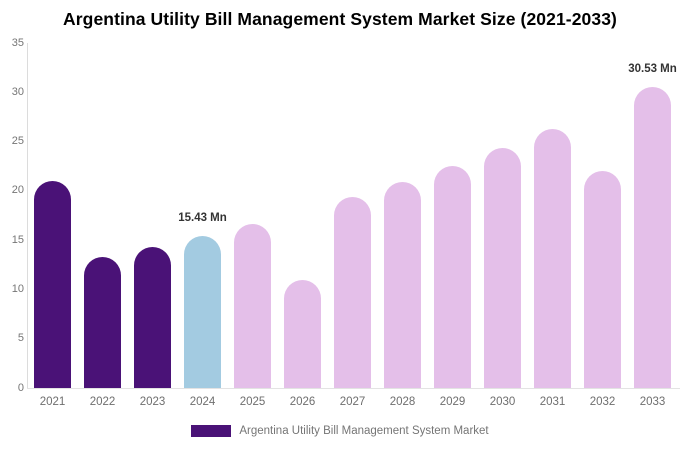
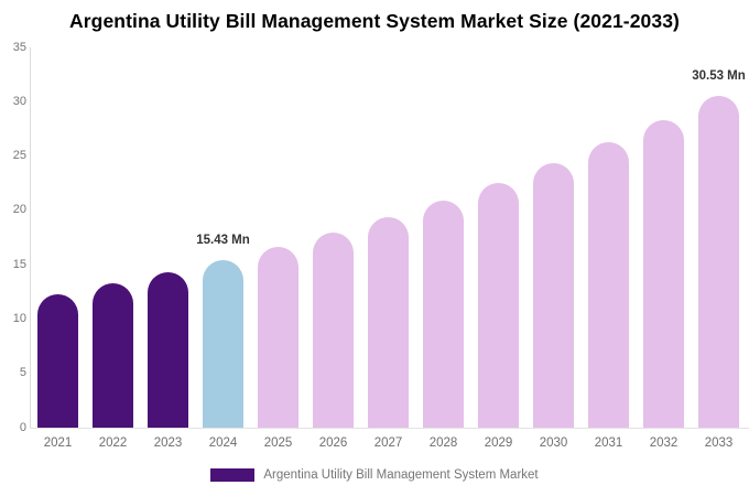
2021: 21 -> 12
2026: 11 -> 18
2032: 22 -> 28
